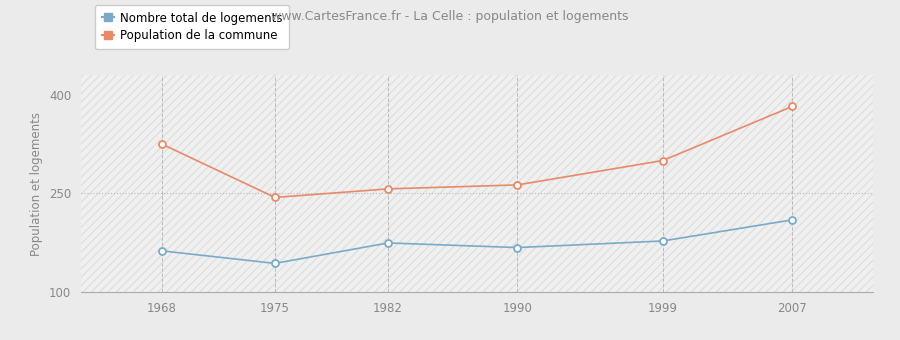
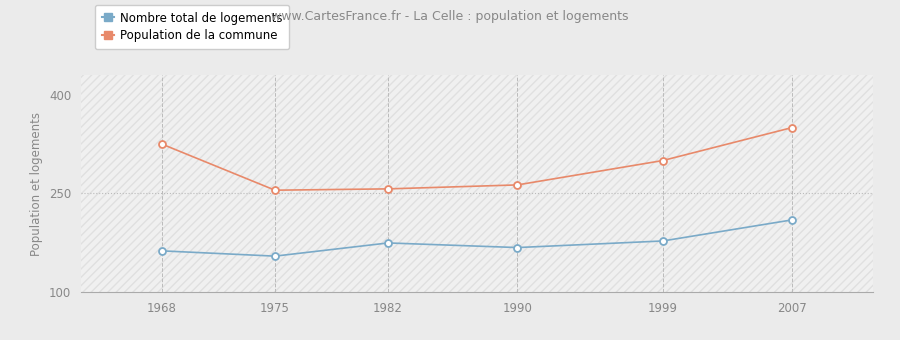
Population de la commune/1975: 244 -> 255
Nombre total de logements/1975: 144 -> 155
Population de la commune/2007: 382 -> 350
